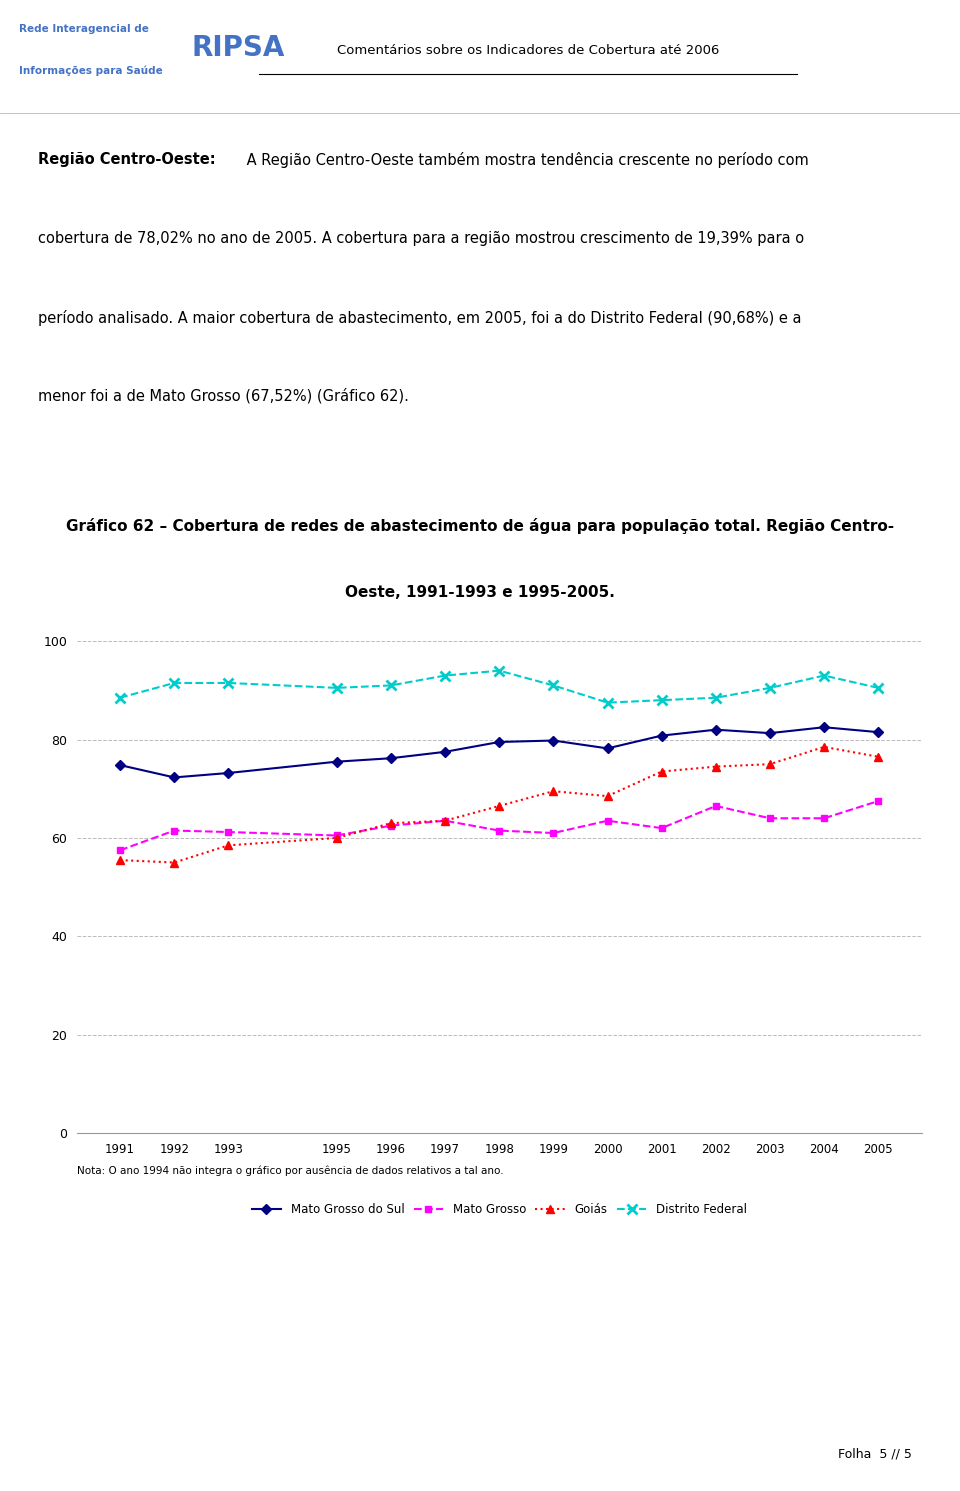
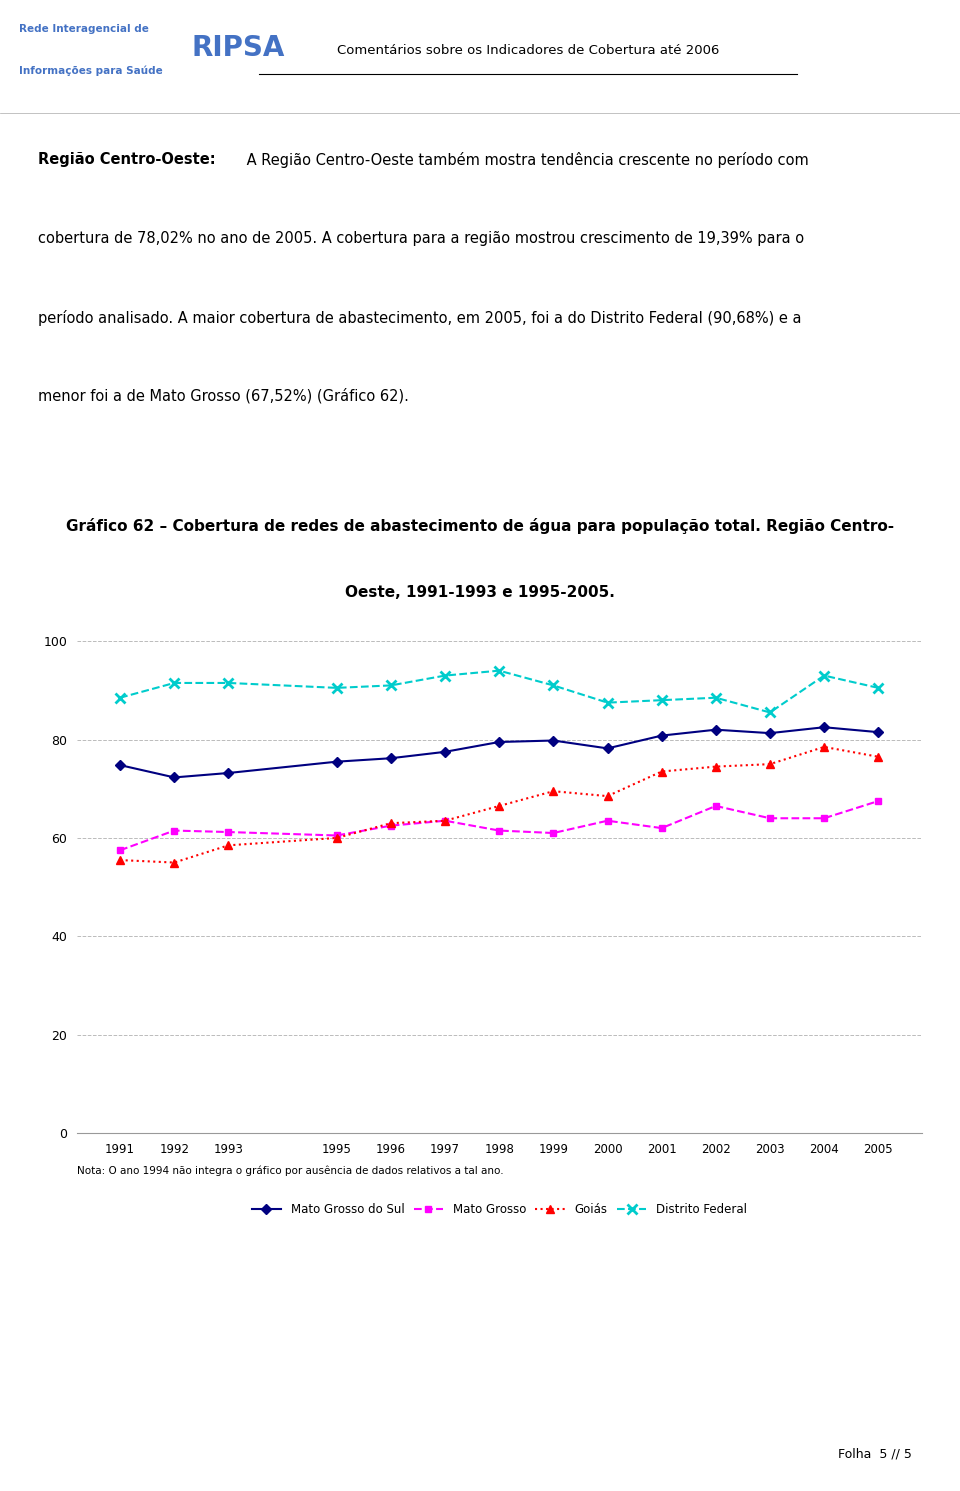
Distrito Federal/2003: 90.5 -> 85.5
